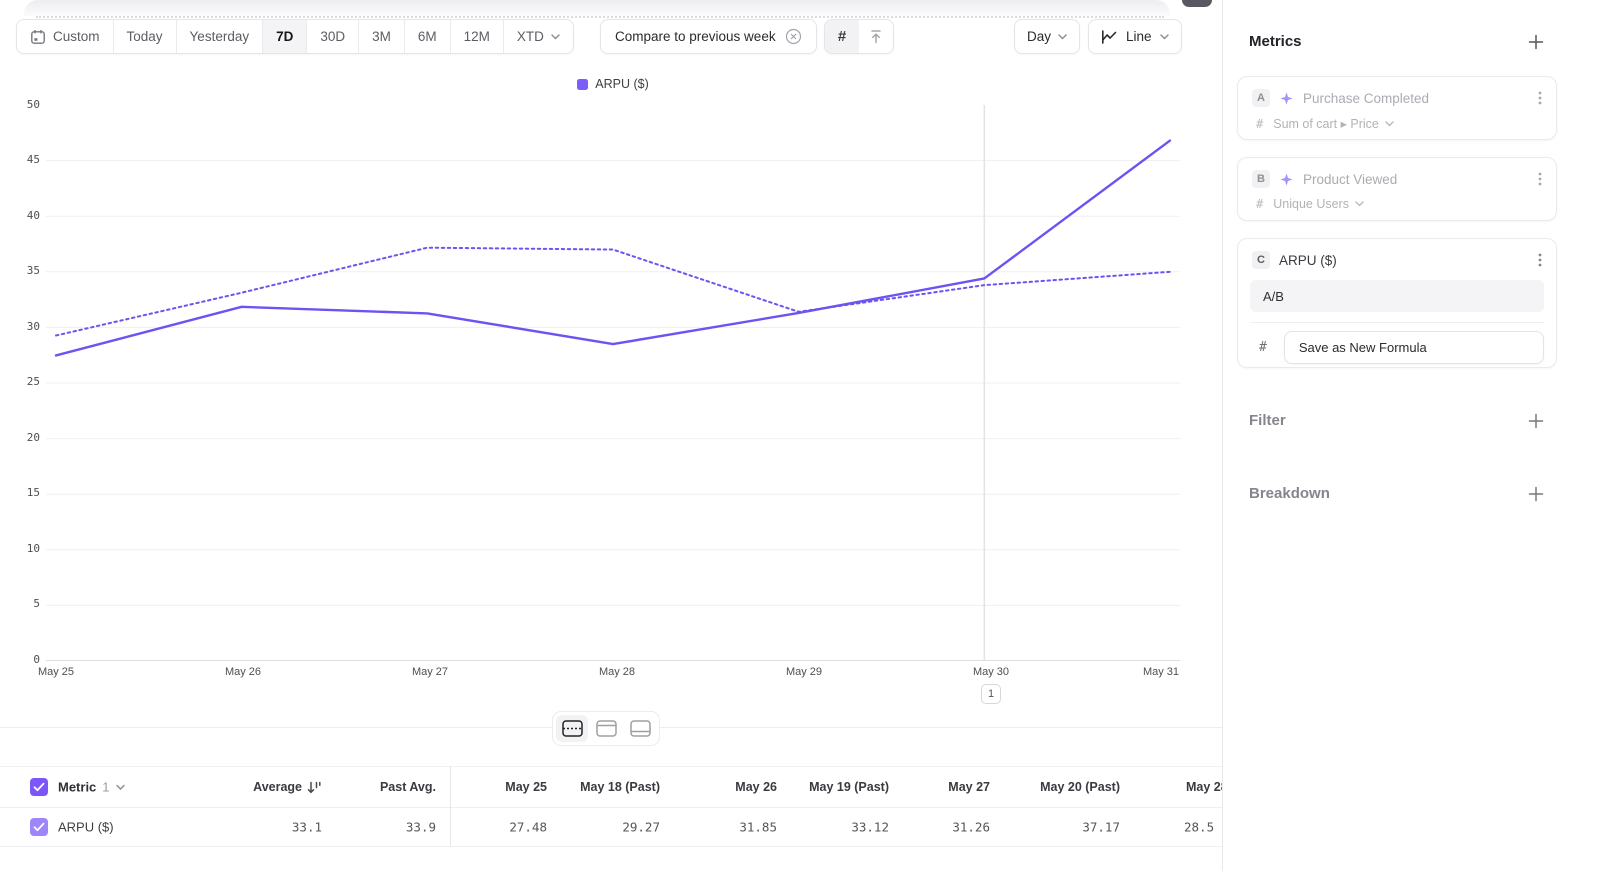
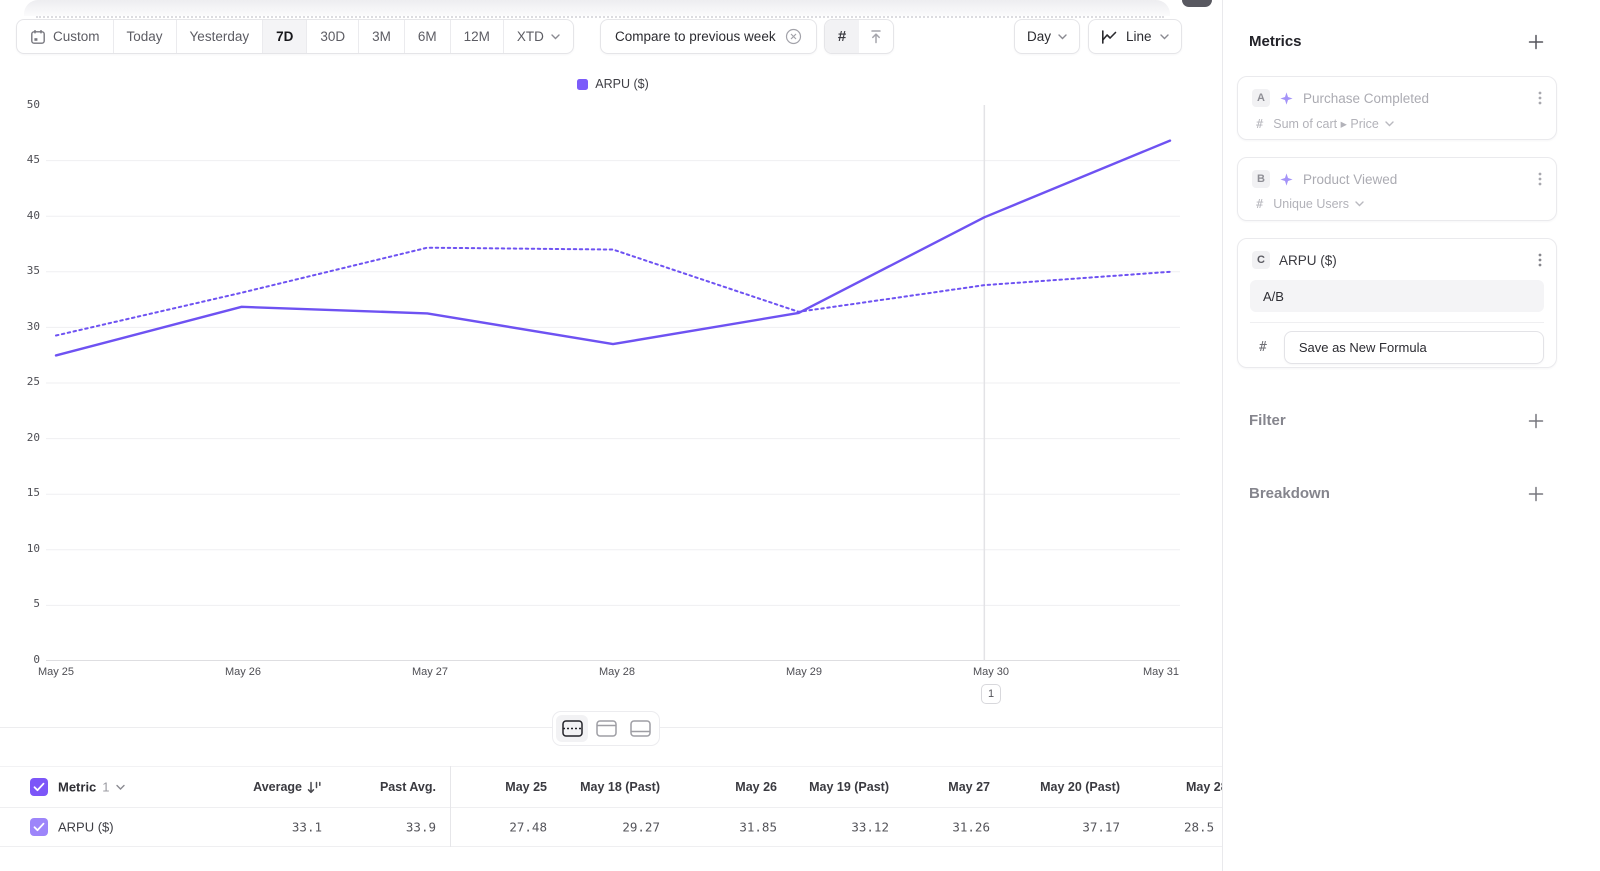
ARPU ($)/May 30: 34.4 -> 39.9
